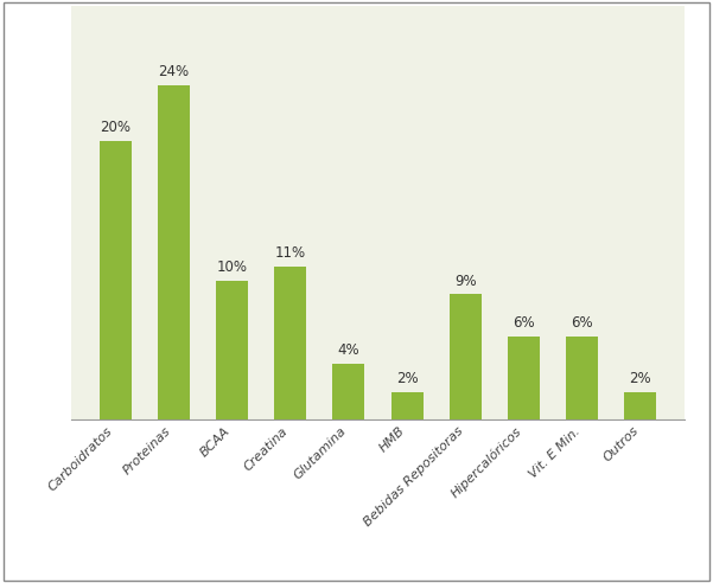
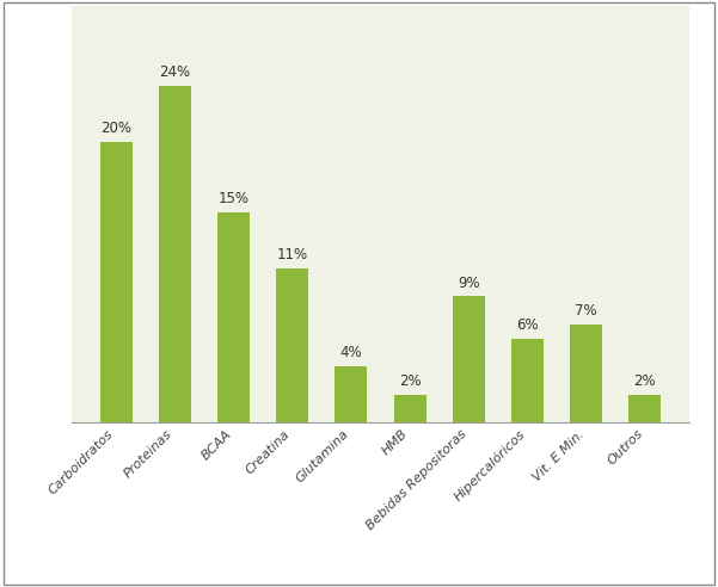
BCAA: 10% -> 15%
Vit. E Min.: 6% -> 7%
